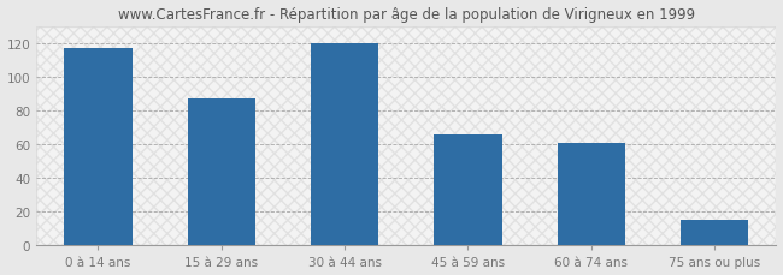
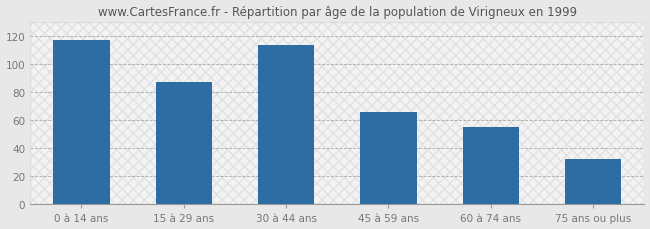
30 à 44 ans: 120 -> 113
60 à 74 ans: 61 -> 55
75 ans ou plus: 15 -> 32
